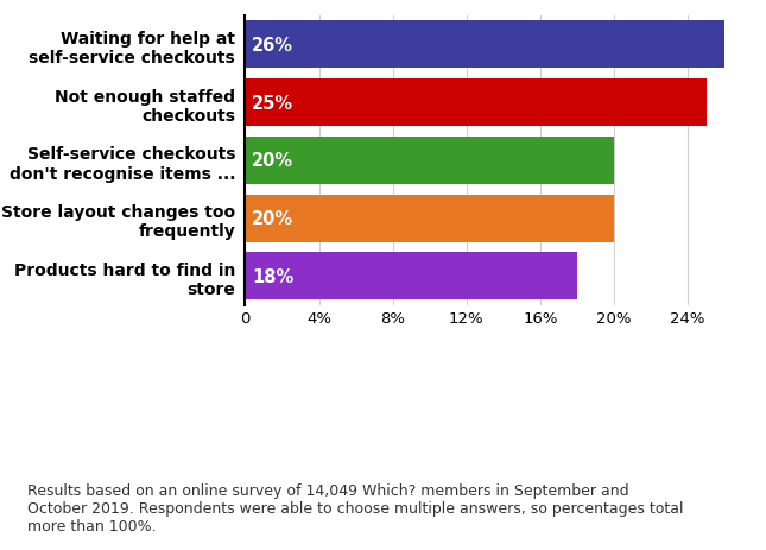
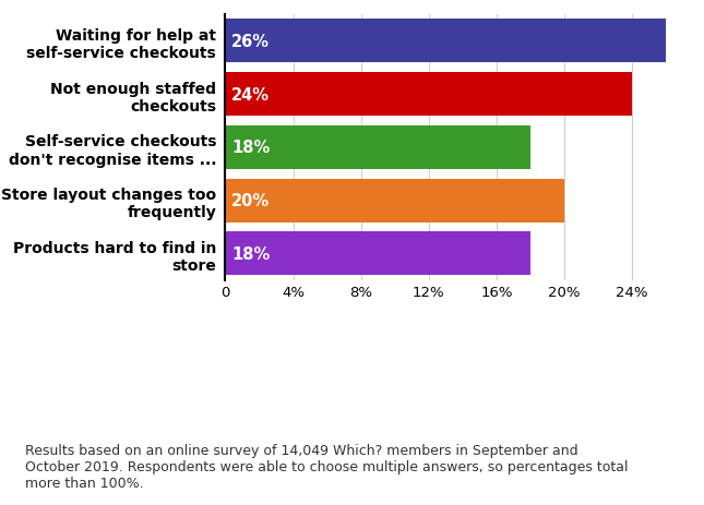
Not enough staffed checkouts: 25% -> 24%
Self-service checkouts don't recognise items ...: 20% -> 18%
